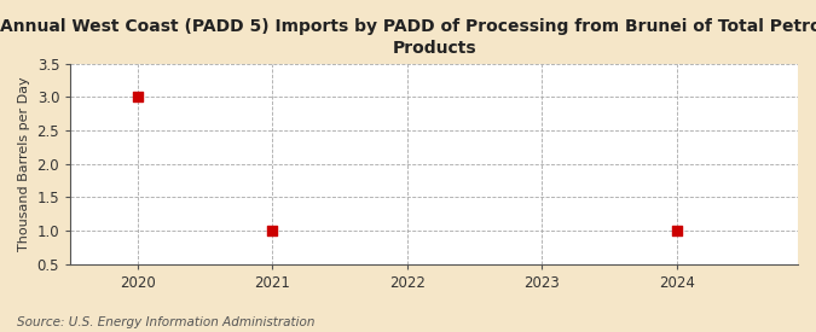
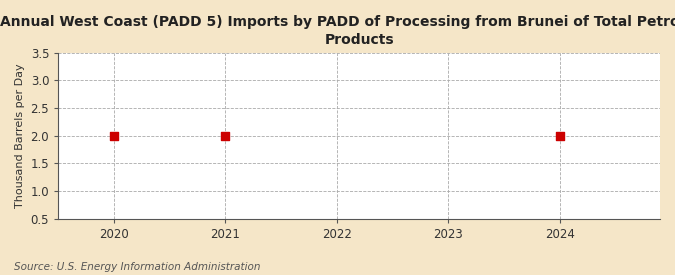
2020: 3 -> 2
2021: 1 -> 2
2024: 1 -> 2
